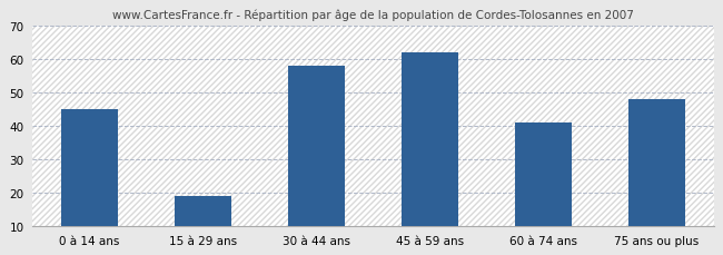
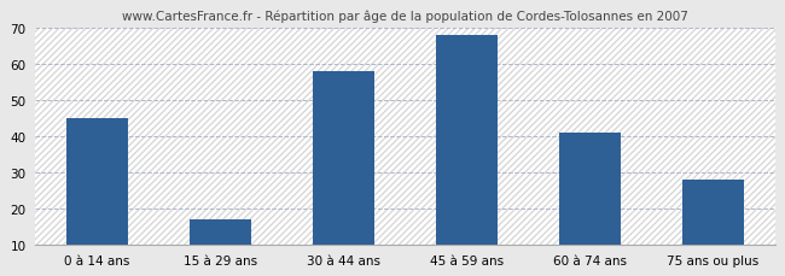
15 à 29 ans: 19 -> 17
45 à 59 ans: 62 -> 68
75 ans ou plus: 48 -> 28
